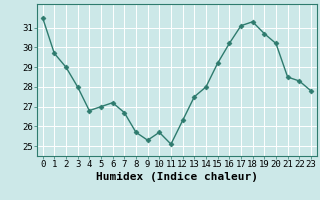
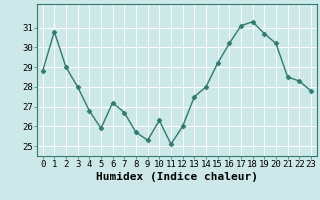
0: 31.5 -> 28.8
1: 29.7 -> 30.8
5: 27.0 -> 25.9
10: 25.7 -> 26.3
12: 26.3 -> 26.0
